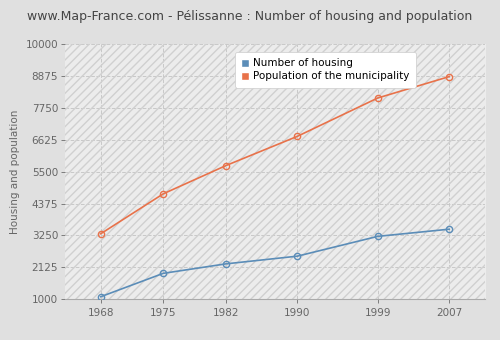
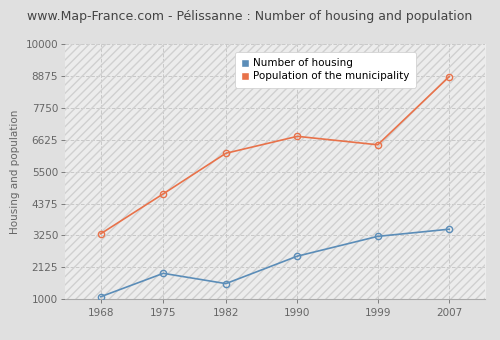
Number of housing/1982: 2250 -> 1550
Population of the municipality/1982: 5720 -> 6150
Population of the municipality/1999: 8100 -> 6450
